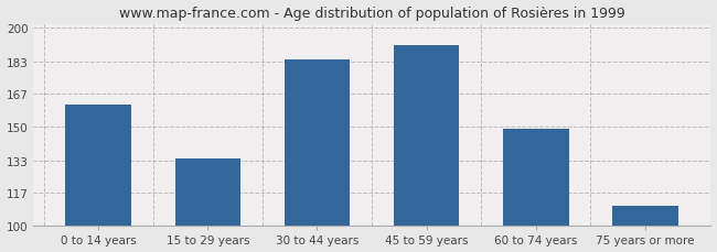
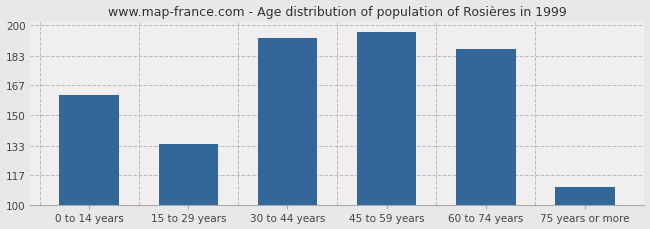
30 to 44 years: 184 -> 193
45 to 59 years: 191 -> 196
60 to 74 years: 149 -> 187
